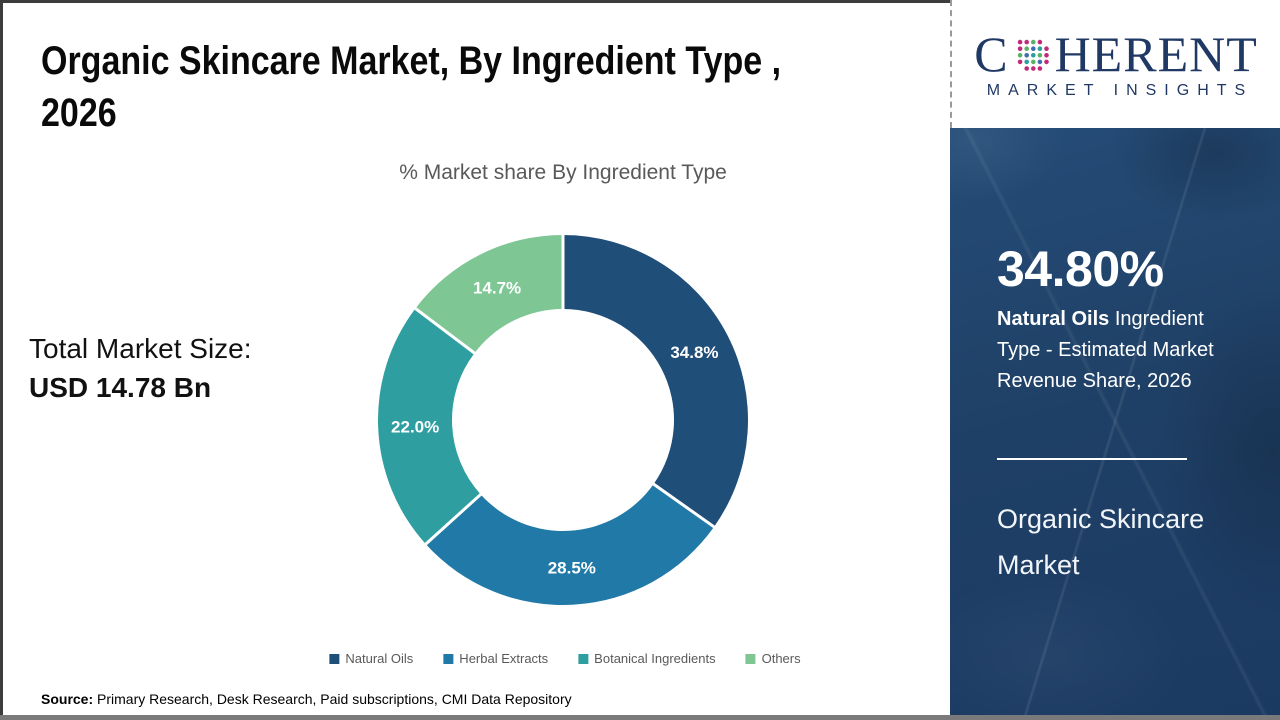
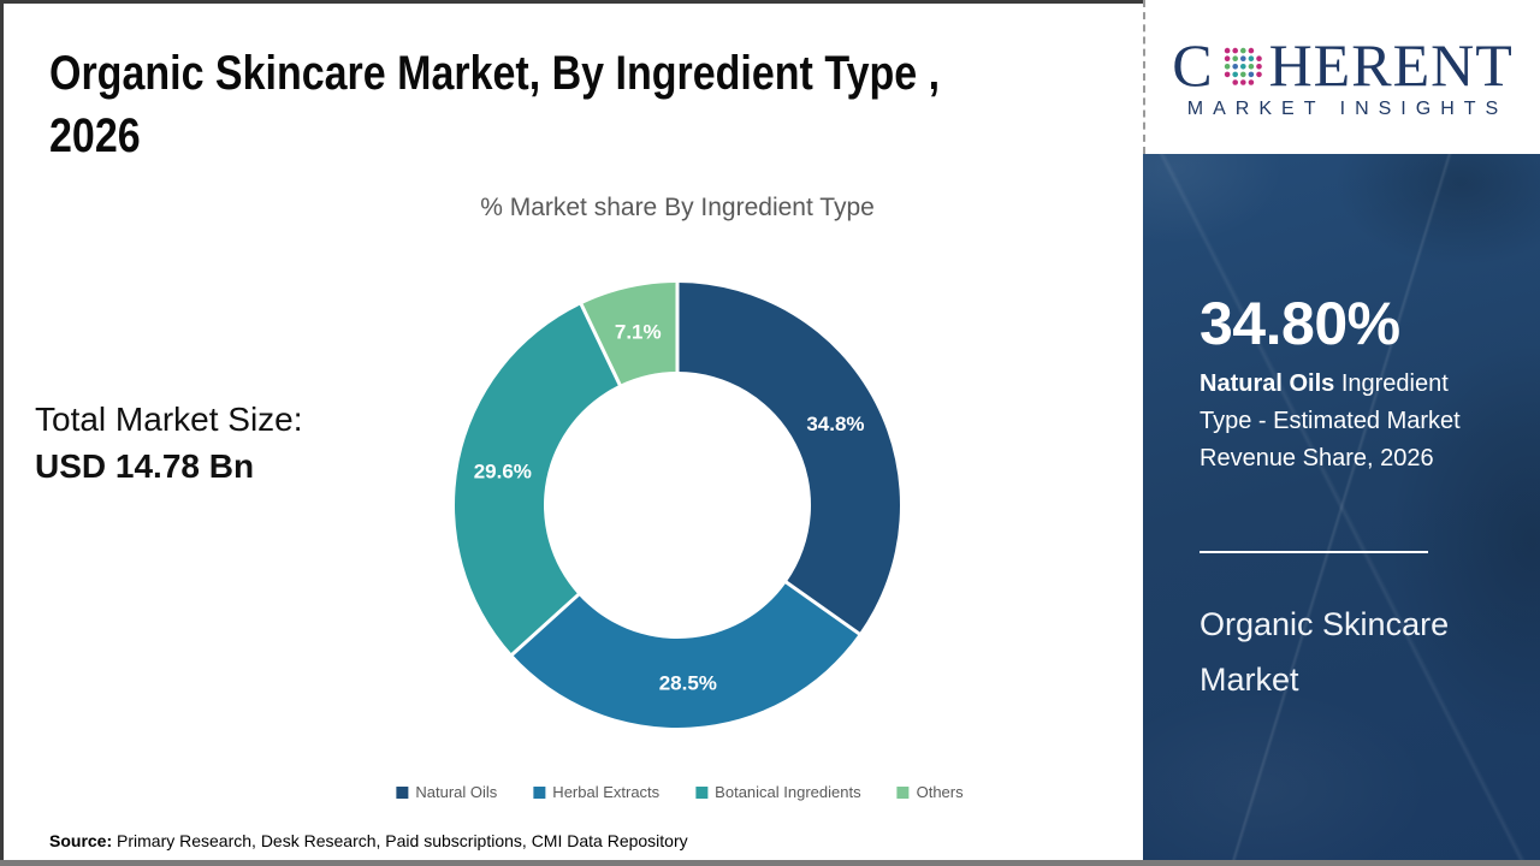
Botanical Ingredients: 22.0% -> 29.6%
Others: 14.7% -> 7.1%
